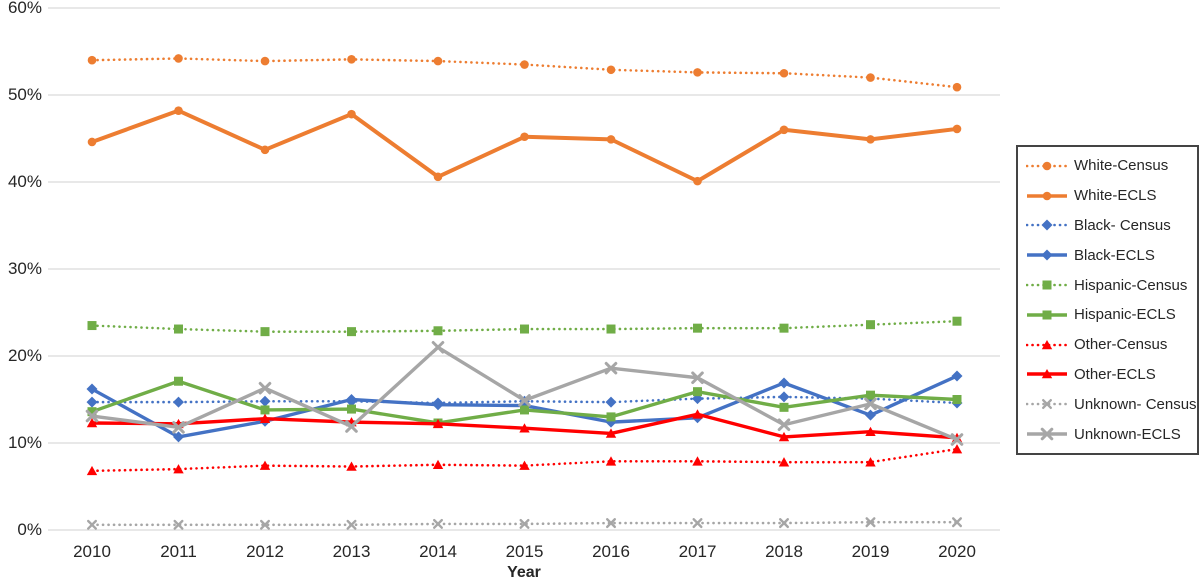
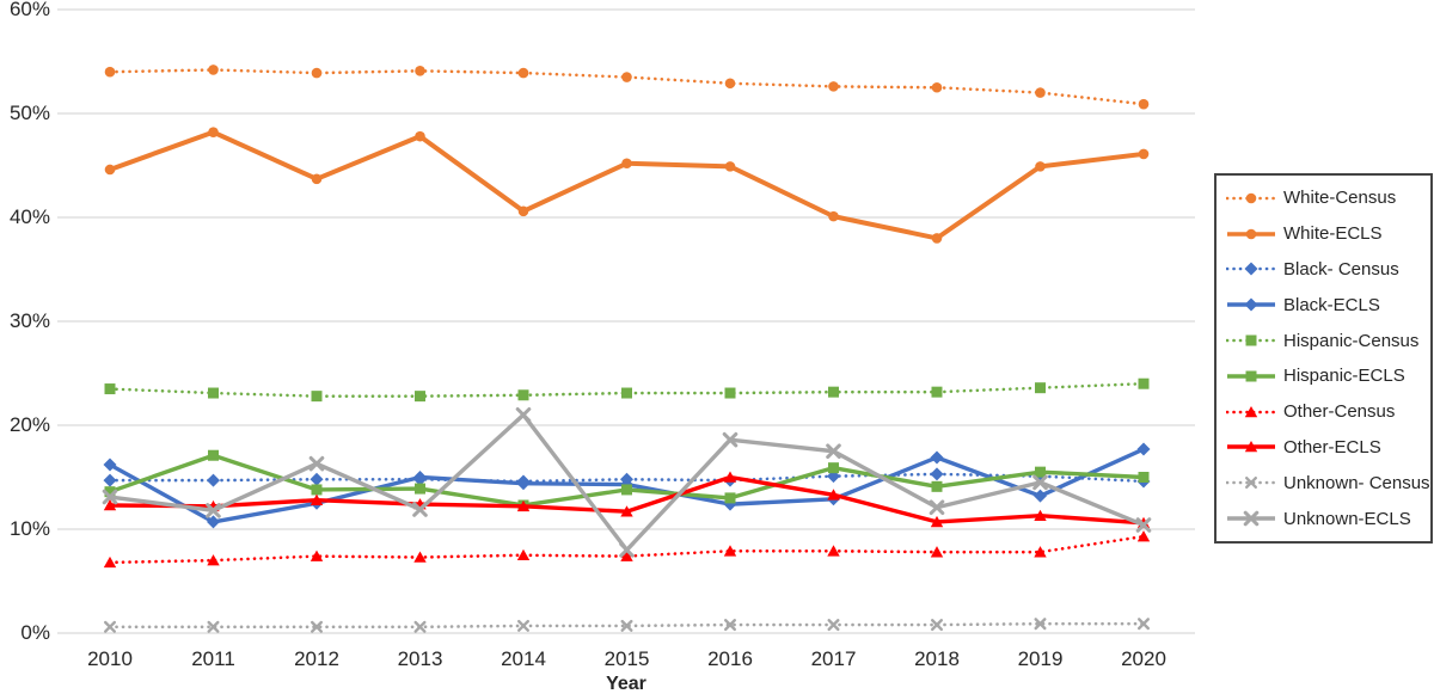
Unknown-ECLS/2015: 15% -> 8%
Other-ECLS/2016: 11% -> 15%
White-ECLS/2018: 46% -> 38%
